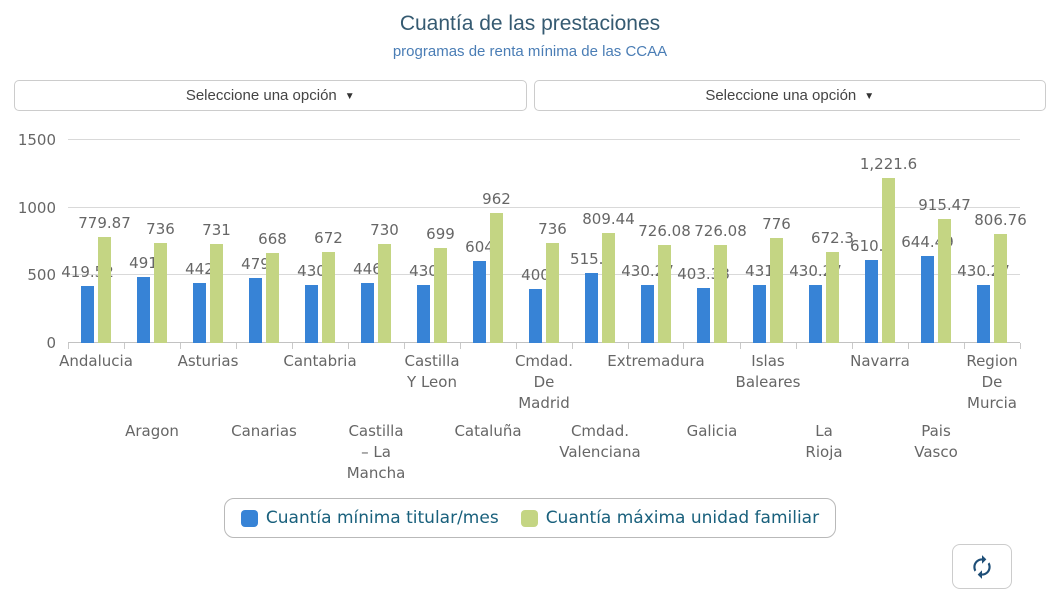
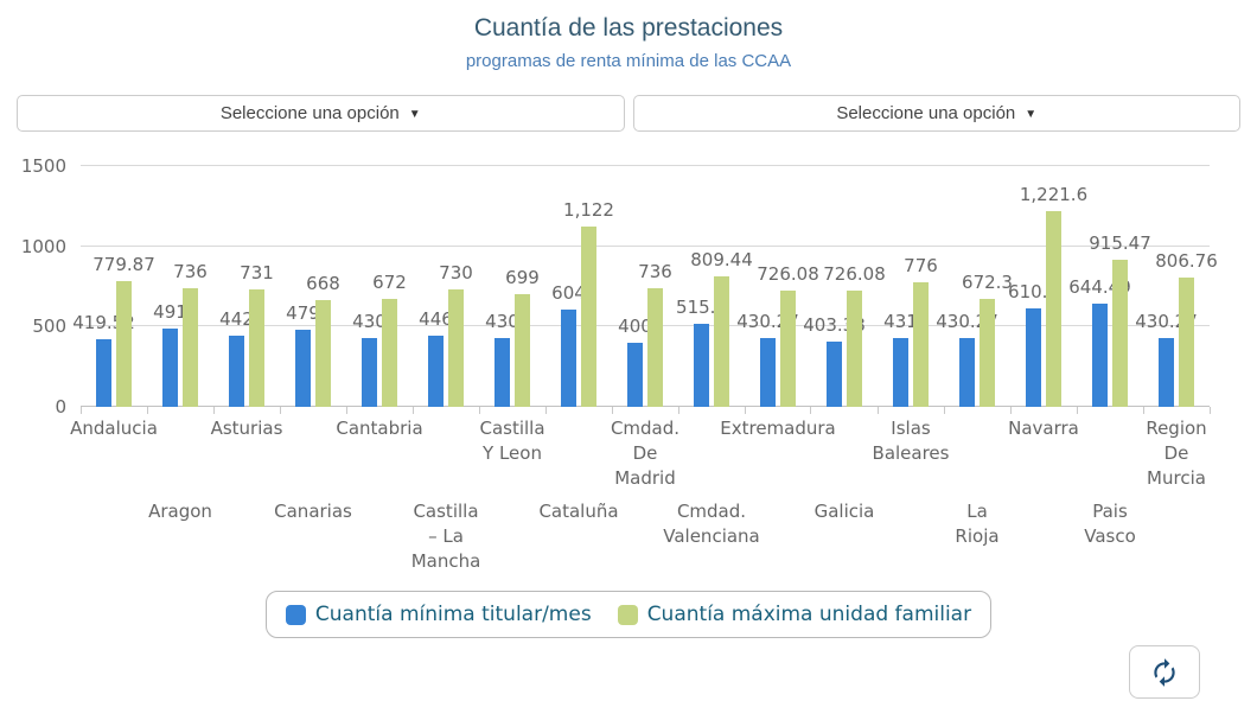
Cuantía máxima unidad familiar/Cataluña: 962 -> 1,122
